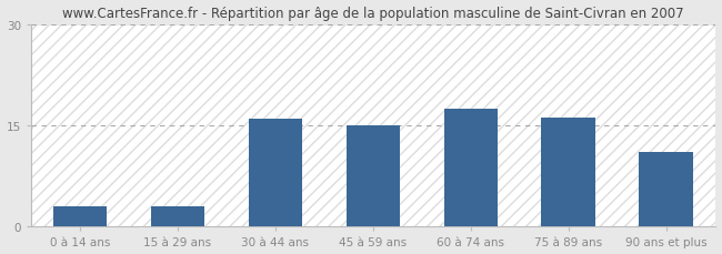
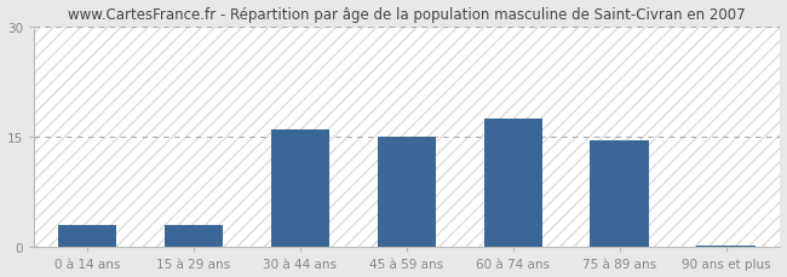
75 à 89 ans: 16.2 -> 14.5
90 ans et plus: 11.0 -> 0.3
